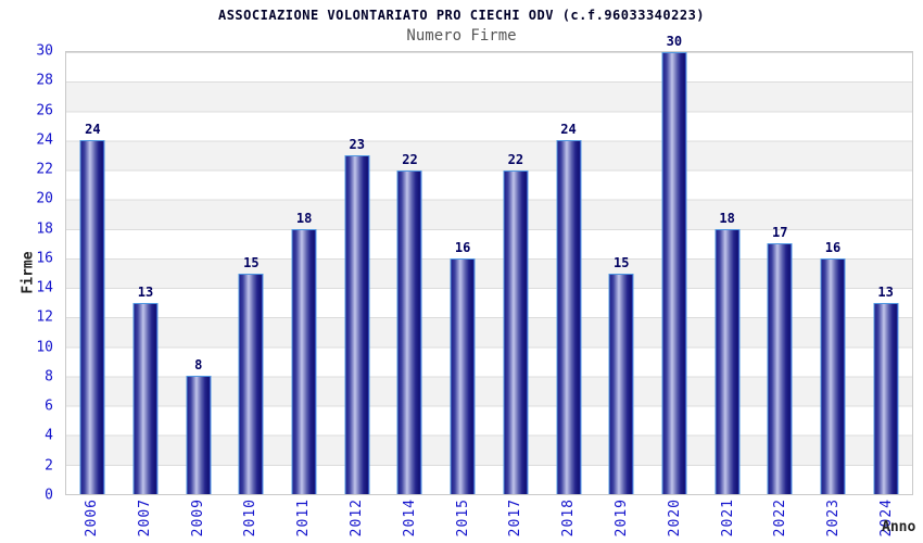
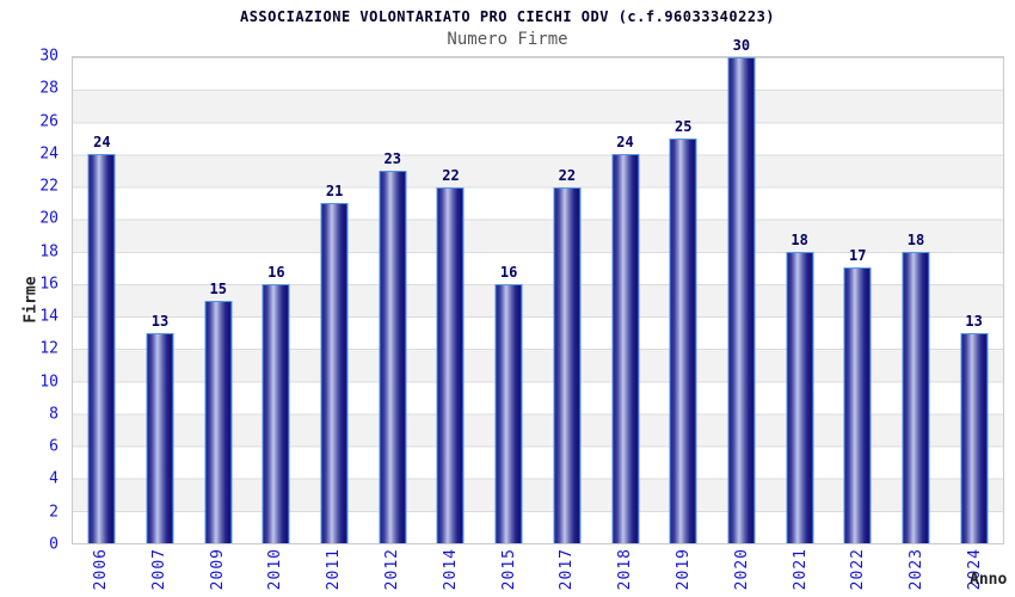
2009: 8 -> 15
2010: 15 -> 16
2011: 18 -> 21
2019: 15 -> 25
2023: 16 -> 18
